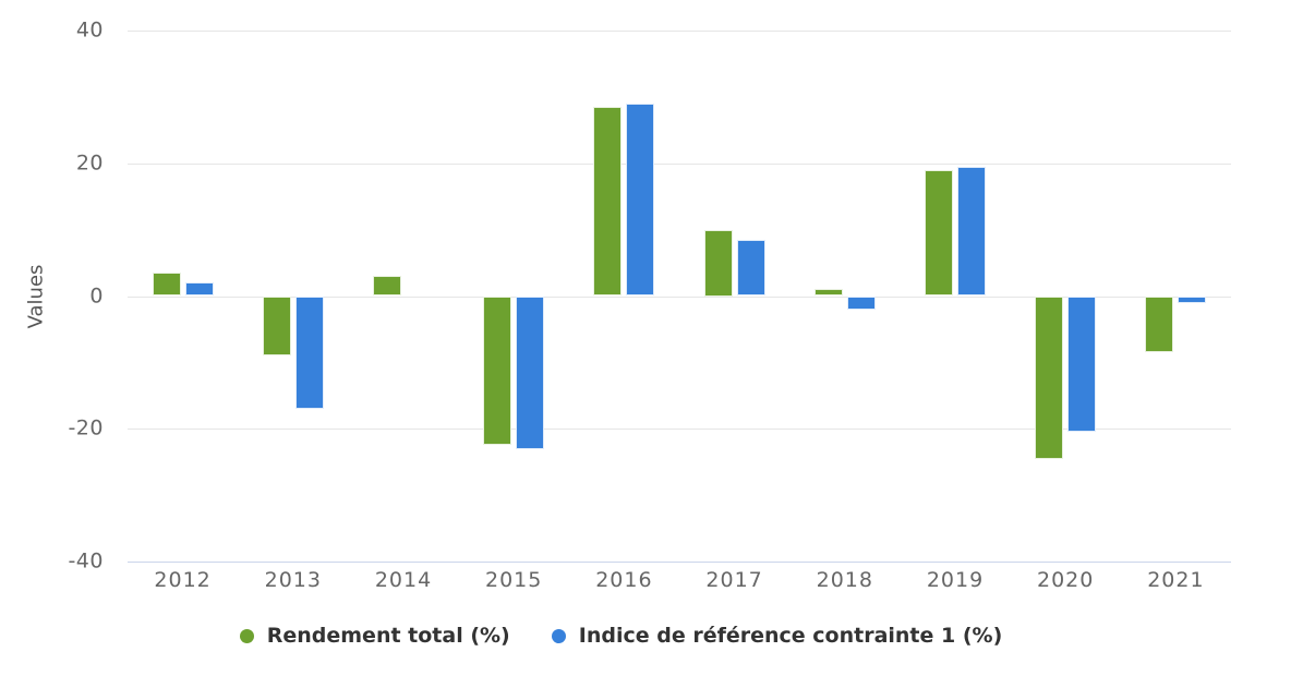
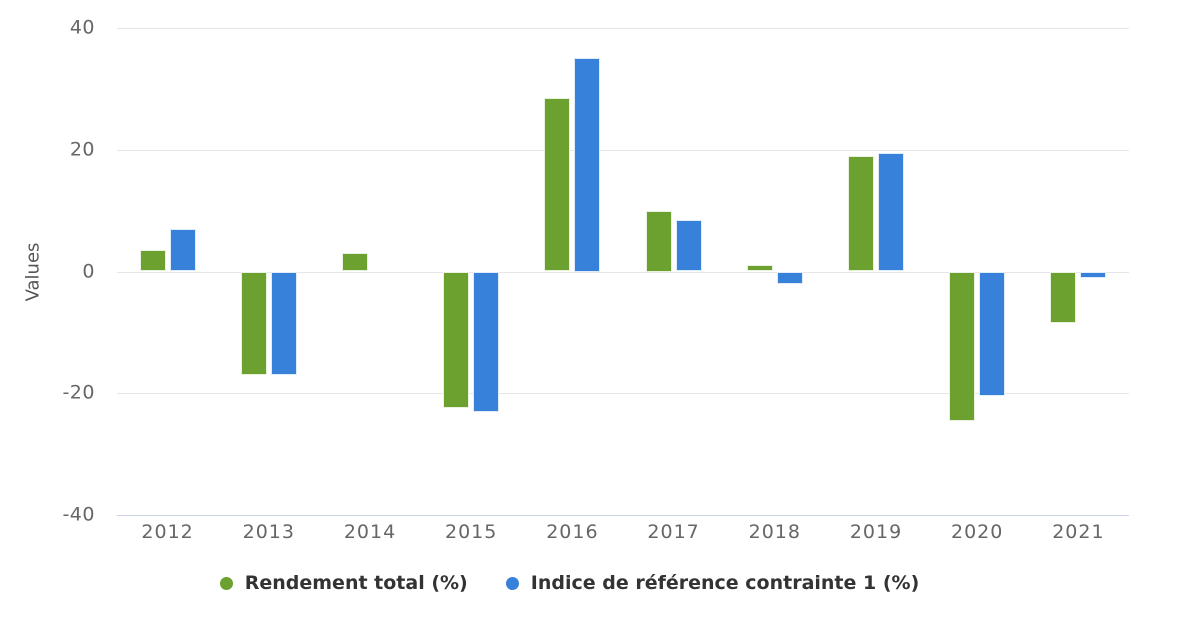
Indice de référence contrainte 1 (%)/2012: 2 -> 7
Rendement total (%)/2013: -9 -> -17
Indice de référence contrainte 1 (%)/2016: 29 -> 35
